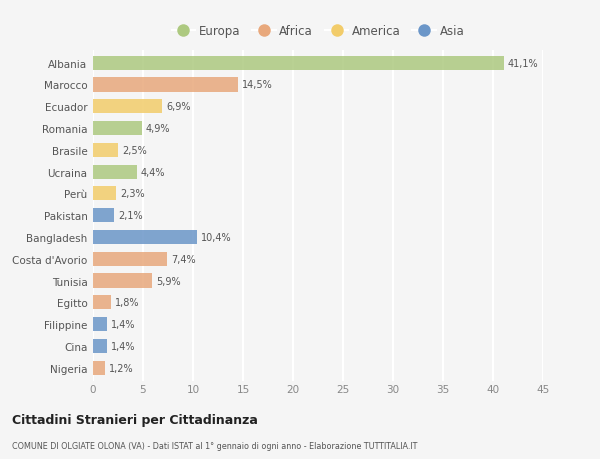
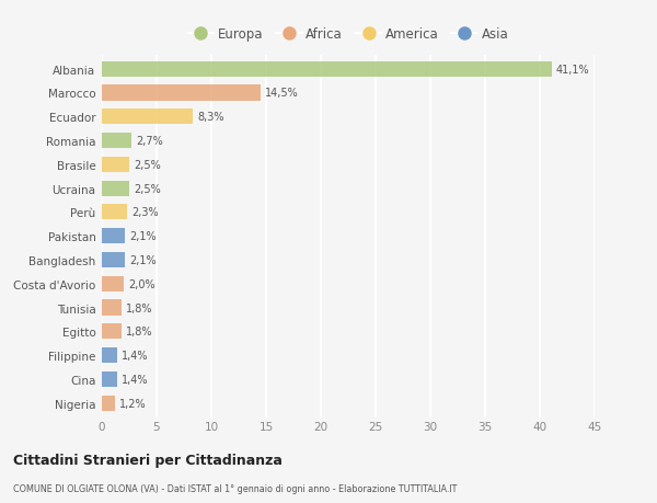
Ecuador: 6,9% -> 8,3%
Romania: 4,9% -> 2,7%
Ucraina: 4,4% -> 2,5%
Bangladesh: 10,4% -> 2,1%
Costa d'Avorio: 7,4% -> 2,0%
Tunisia: 5,9% -> 1,8%
